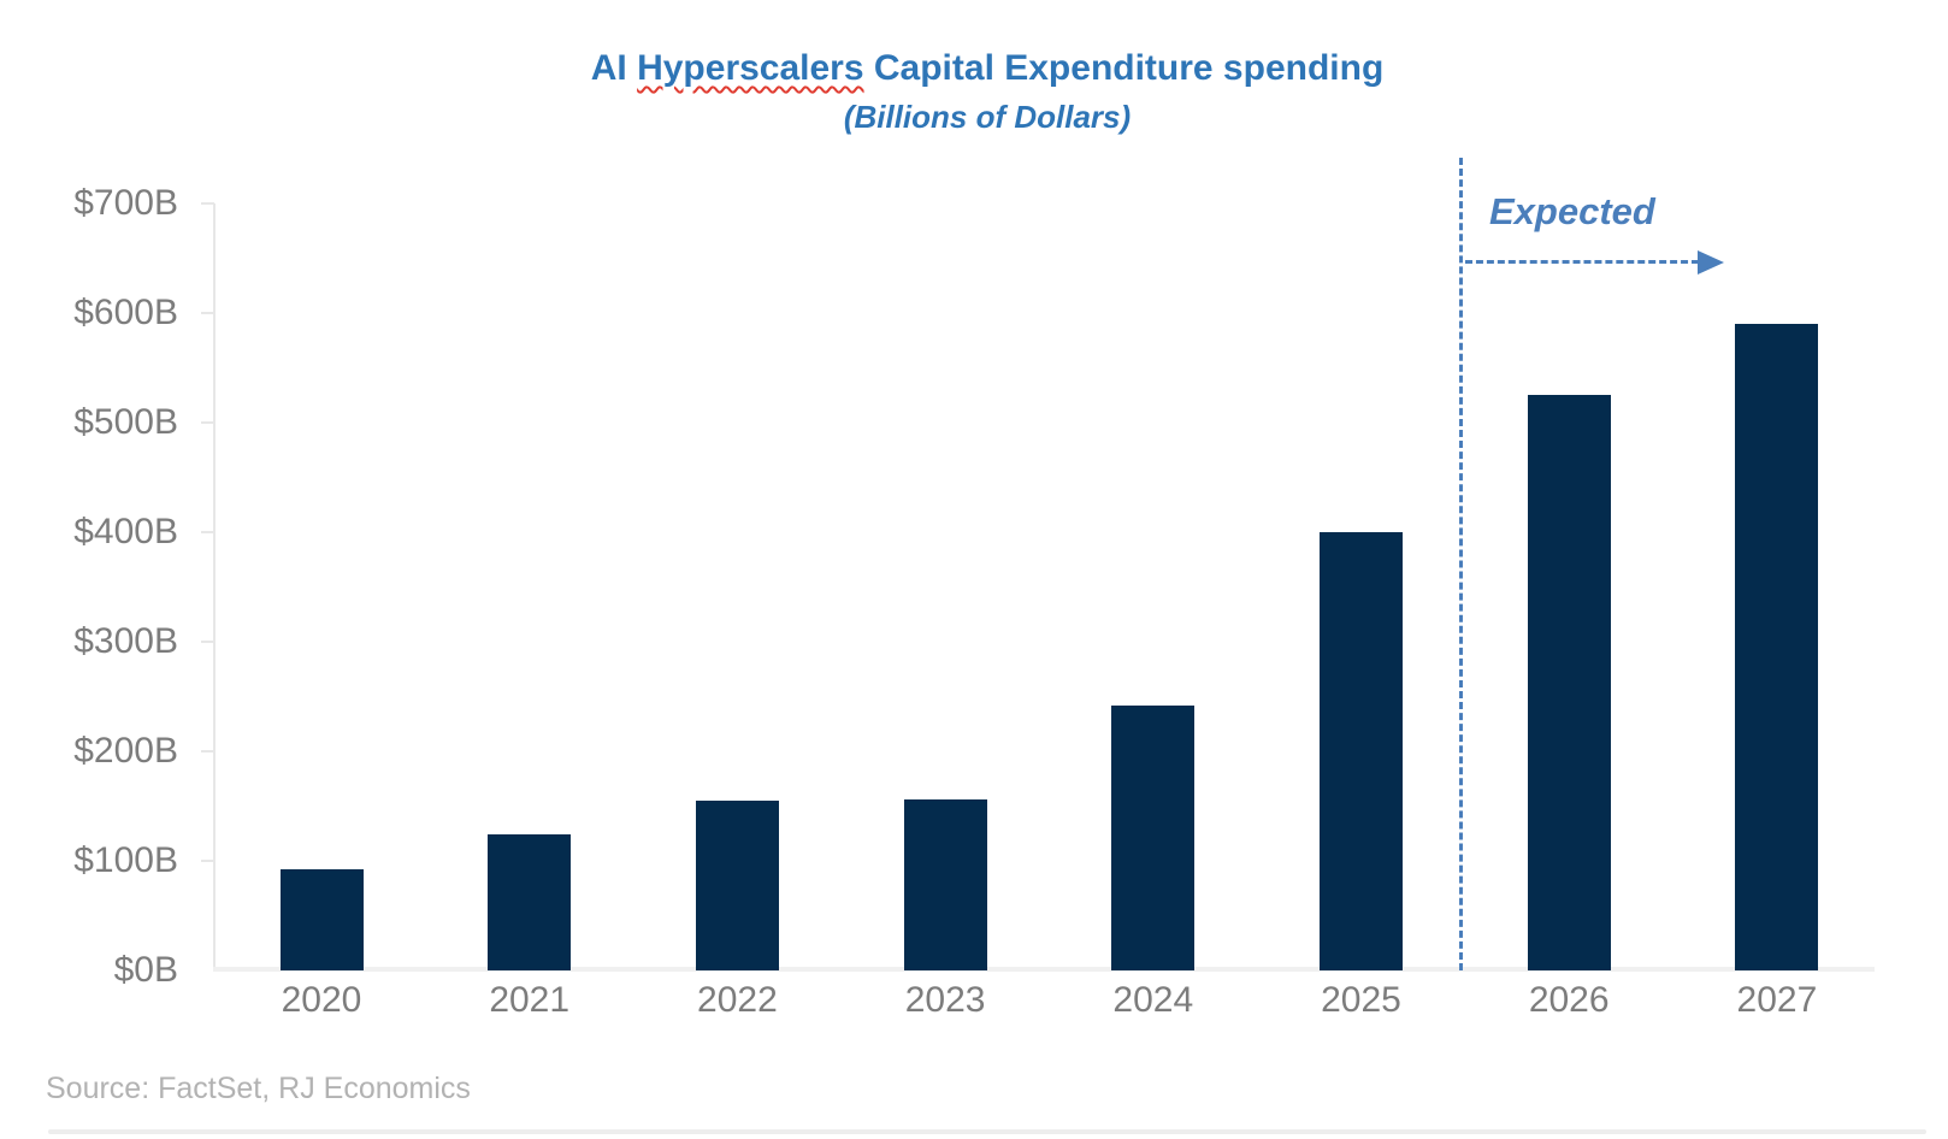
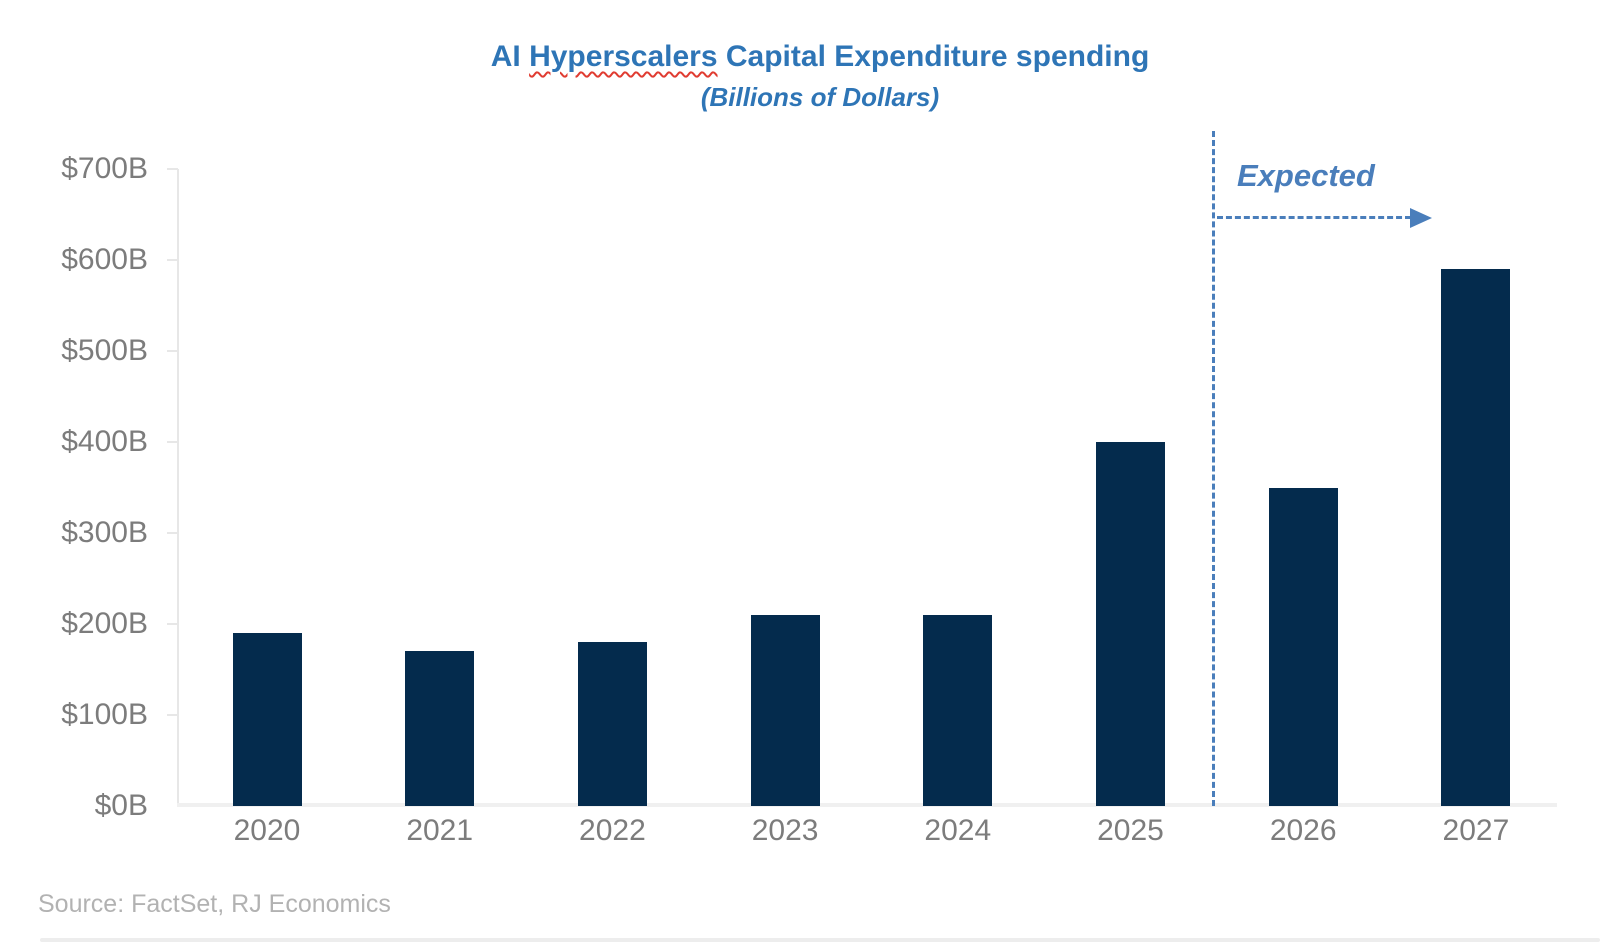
2020: $90B -> $190B
2021: $120B -> $170B
2022: $160B -> $180B
2023: $160B -> $210B
2024: $240B -> $210B
2026: $520B -> $350B
